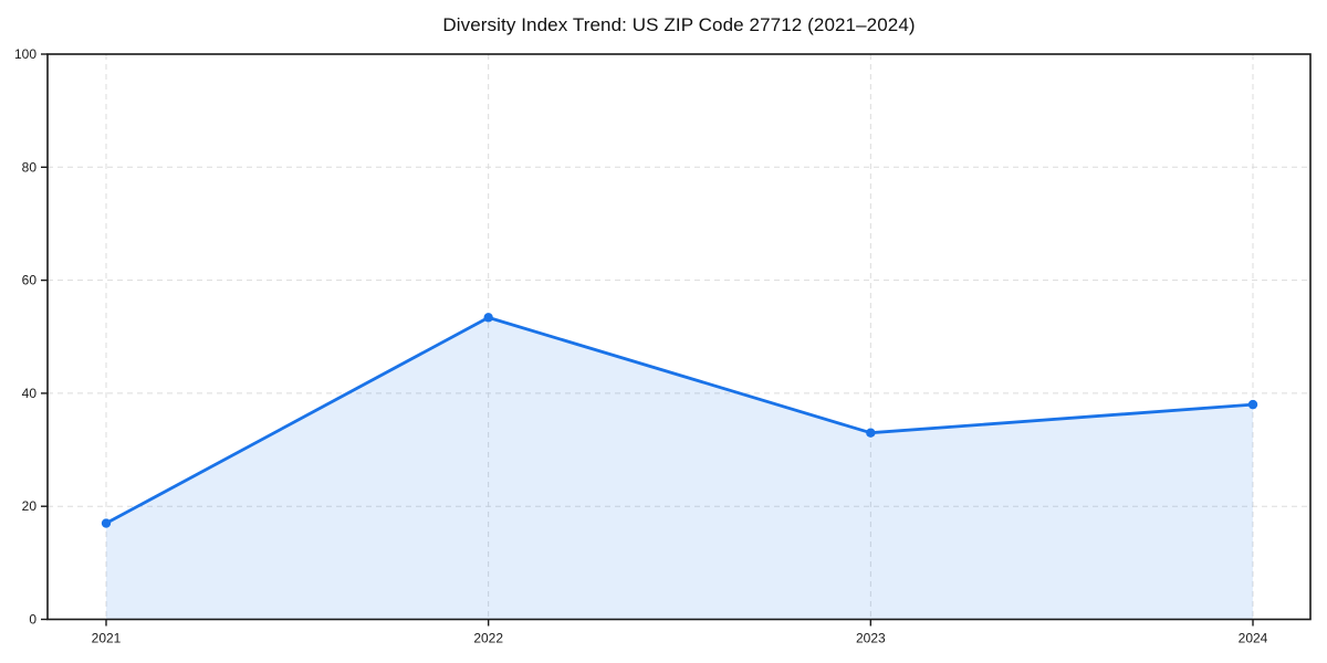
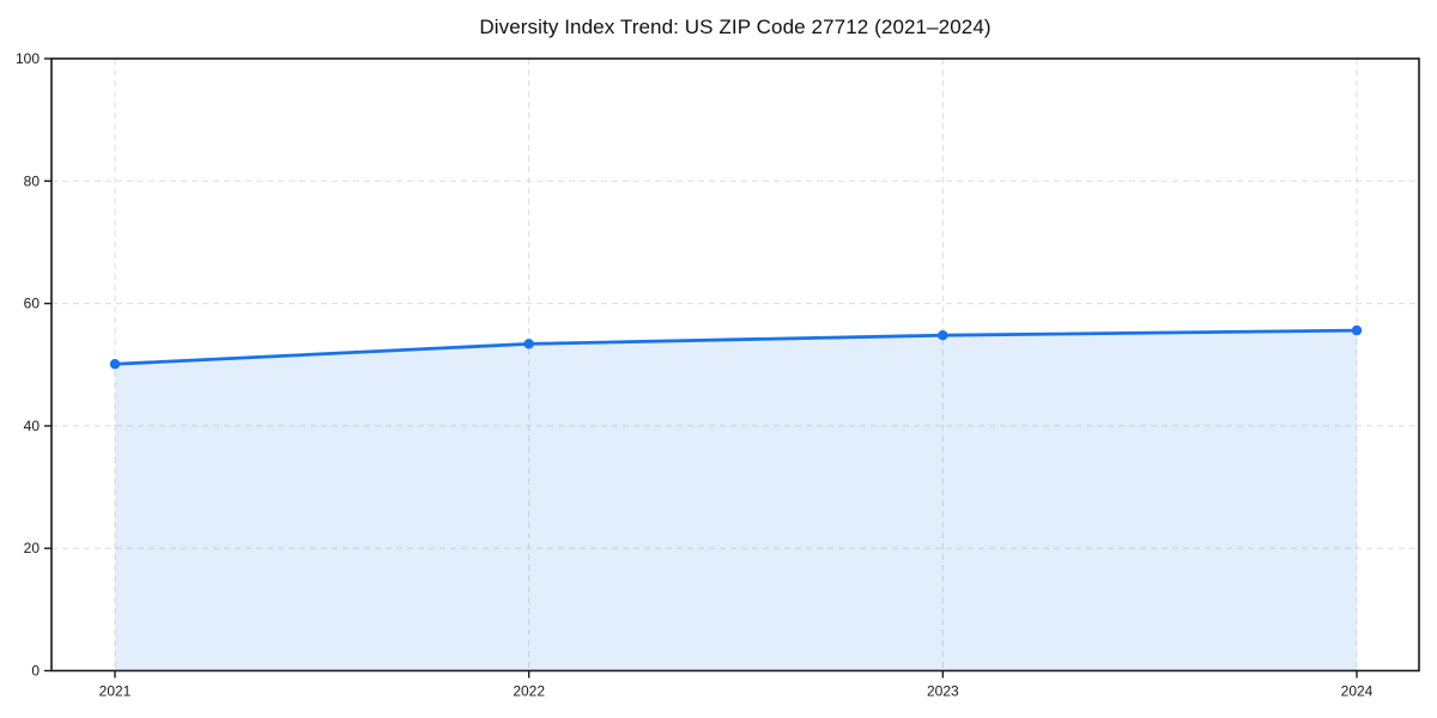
2021: 17 -> 50
2023: 33 -> 55
2024: 38 -> 56
